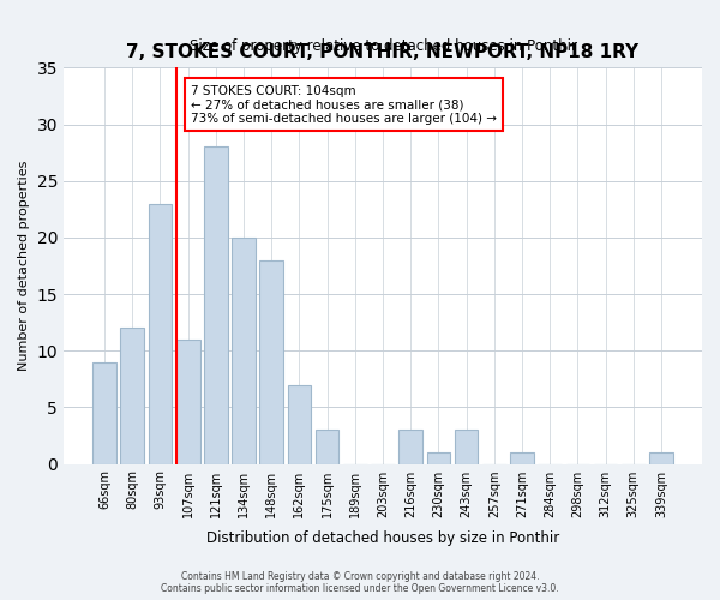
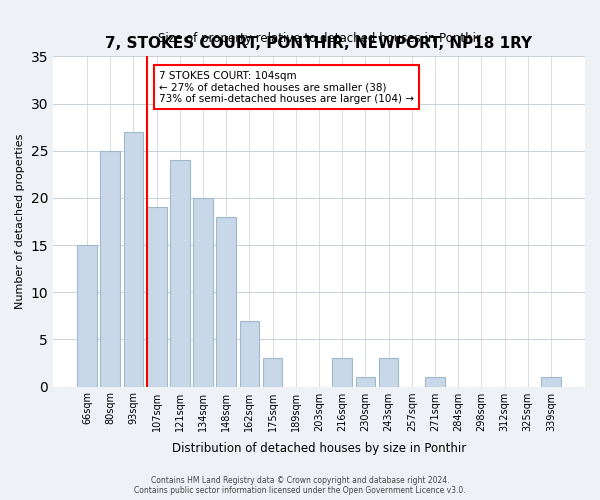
66sqm: 9 -> 15
80sqm: 12 -> 25
93sqm: 23 -> 27
107sqm: 11 -> 19
121sqm: 28 -> 24
